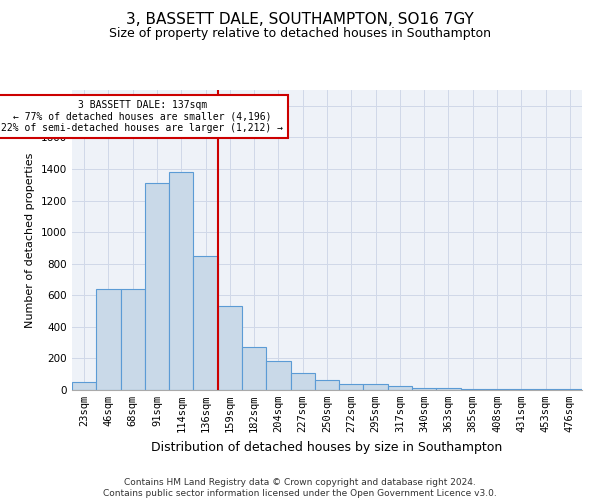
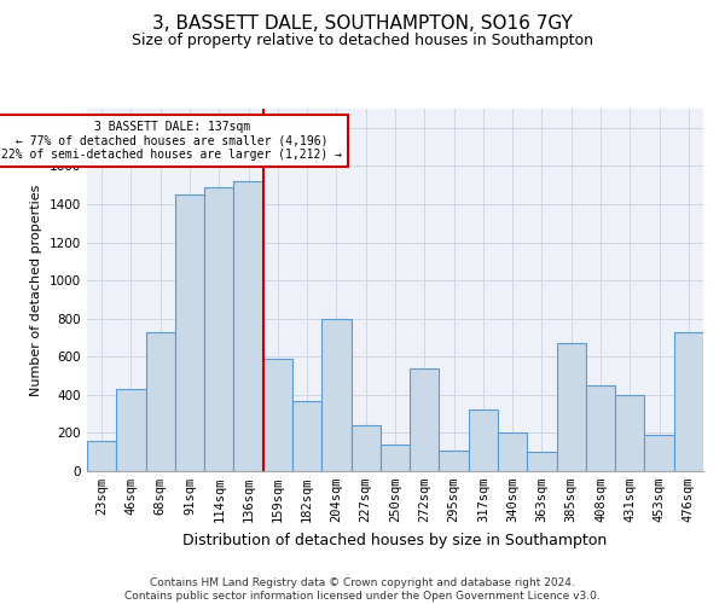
23sqm: 50 -> 160
46sqm: 640 -> 430
68sqm: 640 -> 730
91sqm: 1310 -> 1450
114sqm: 1380 -> 1490
136sqm: 850 -> 1520
159sqm: 530 -> 590
182sqm: 280 -> 370
204sqm: 180 -> 800
227sqm: 100 -> 240
250sqm: 60 -> 140
272sqm: 40 -> 540
295sqm: 40 -> 110
317sqm: 30 -> 320
340sqm: 20 -> 200
363sqm: 10 -> 100
385sqm: 10 -> 670
408sqm: 10 -> 450
431sqm: 0 -> 400
453sqm: 0 -> 190
476sqm: 0 -> 730
